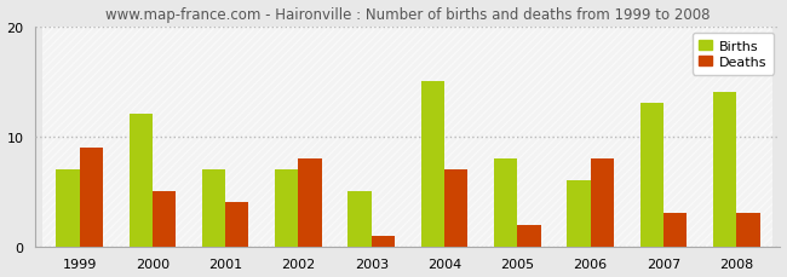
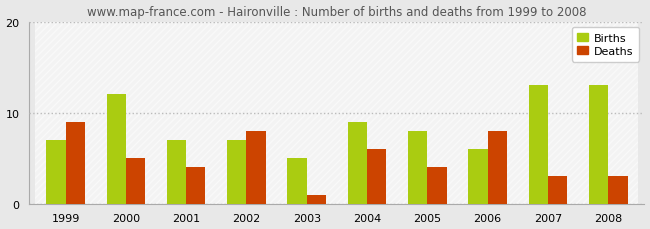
Births/2004: 15 -> 9
Deaths/2004: 7 -> 6
Deaths/2005: 2 -> 4
Births/2008: 14 -> 13
